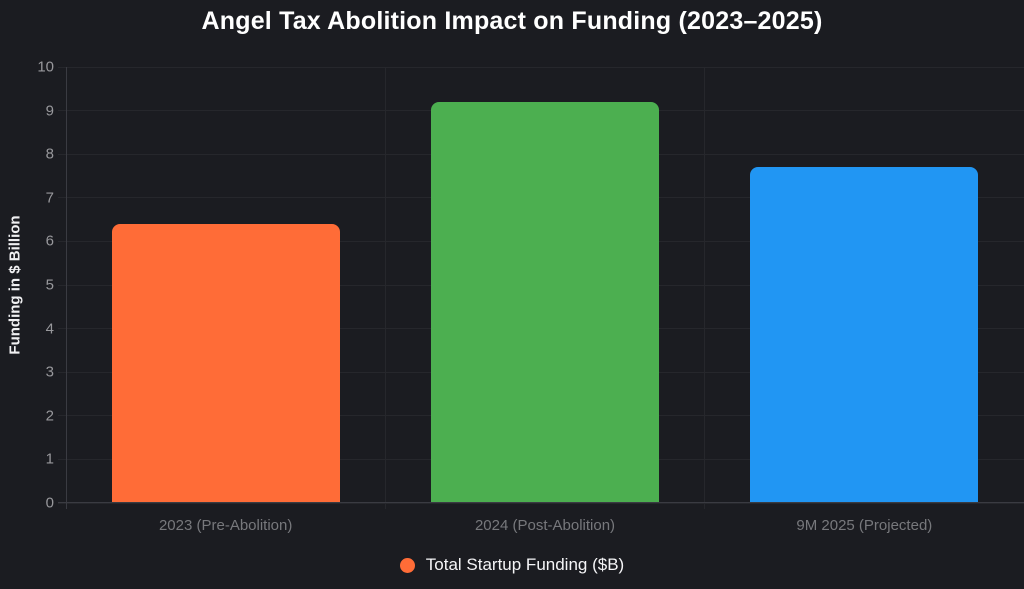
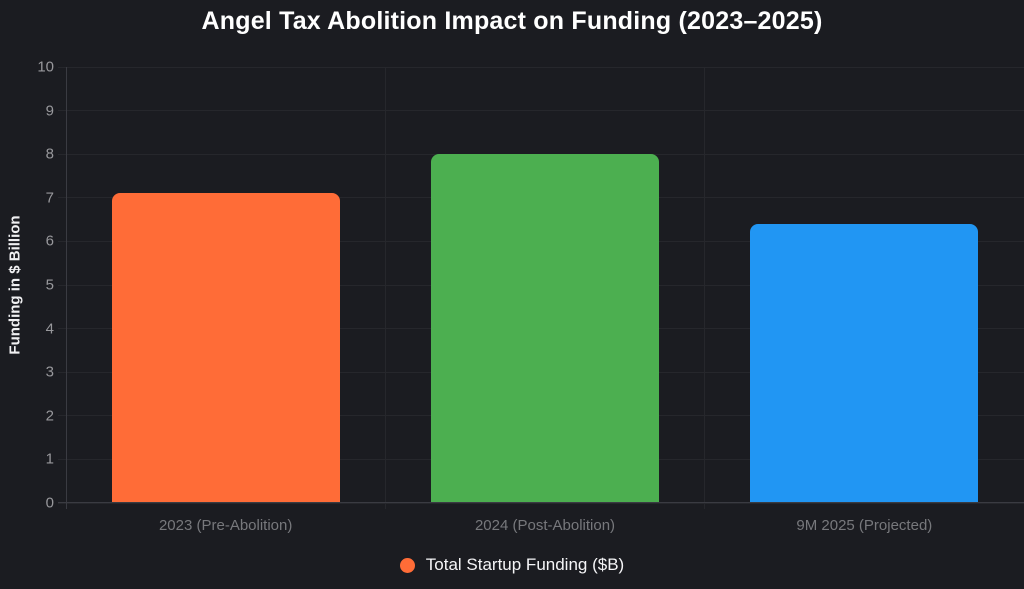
2023 (Pre-Abolition): 6.4 -> 7.1
2024 (Post-Abolition): 9.2 -> 8.0
9M 2025 (Projected): 7.7 -> 6.4
